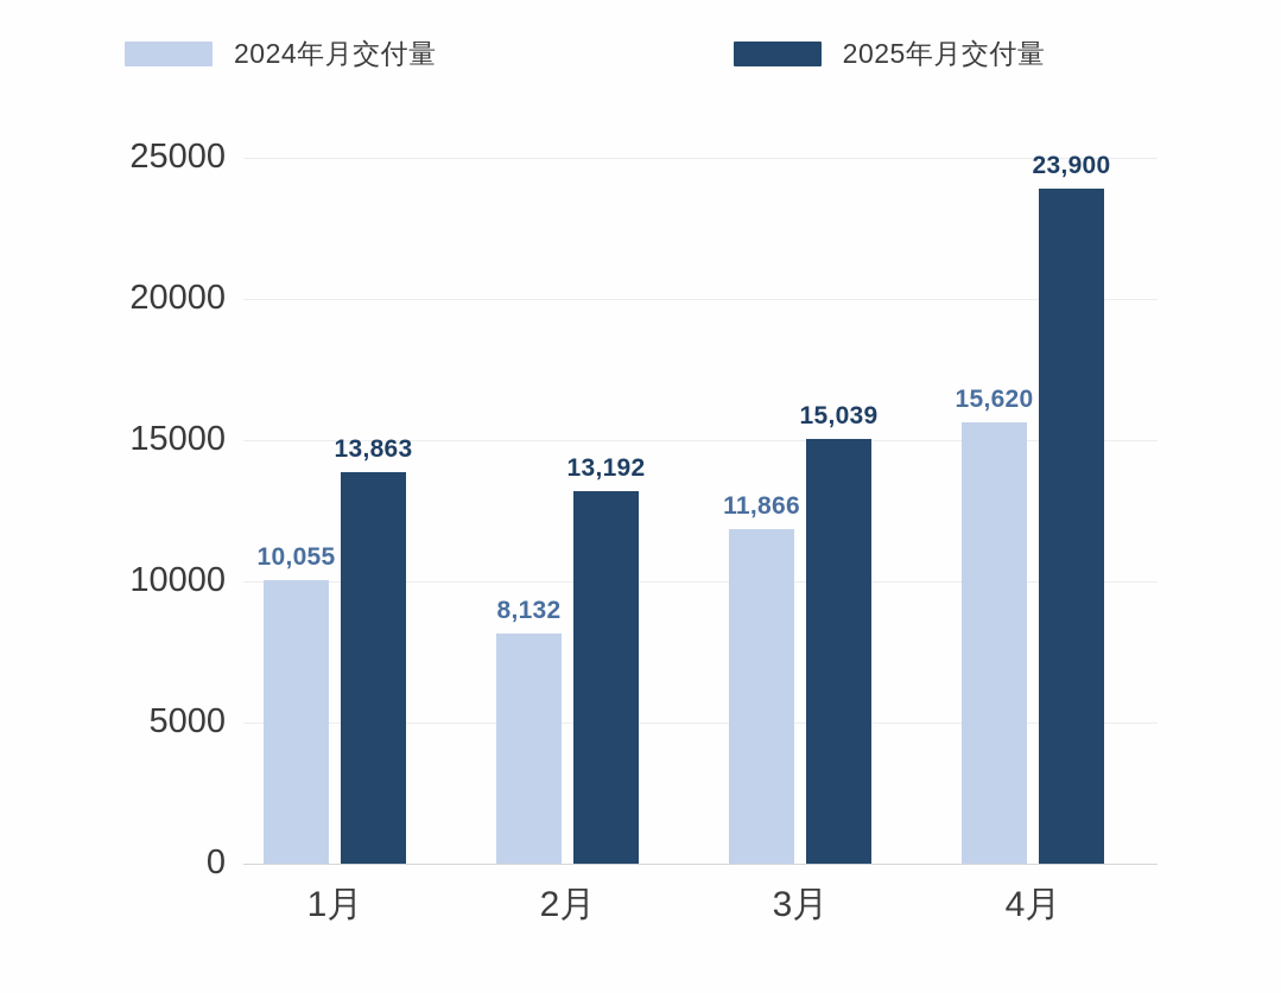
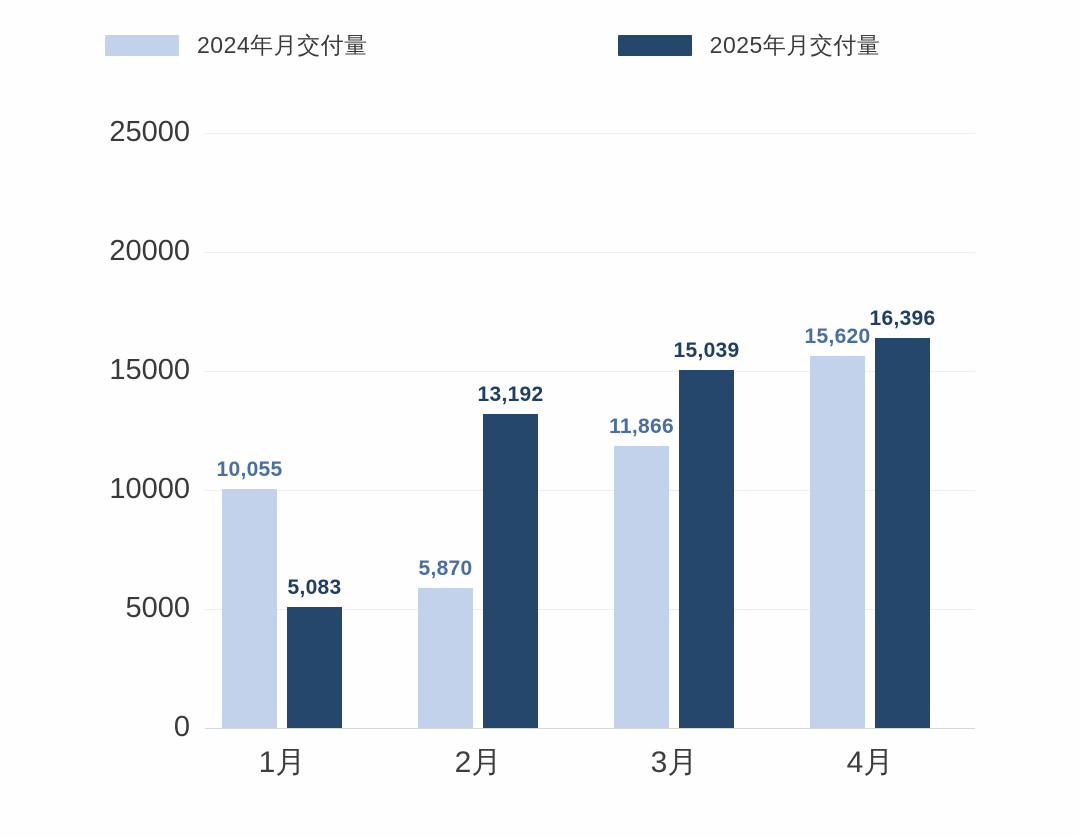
2025年月交付量/1月: 13,863 -> 5,083
2024年月交付量/2月: 8,132 -> 5,870
2025年月交付量/4月: 23,900 -> 16,396
